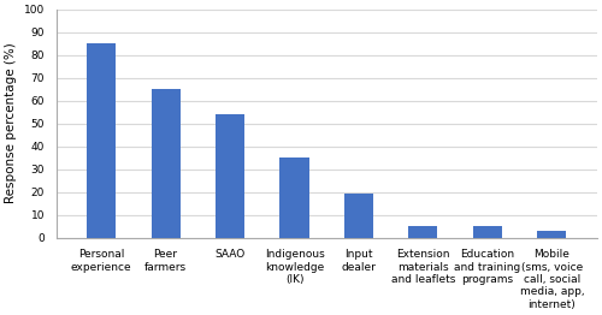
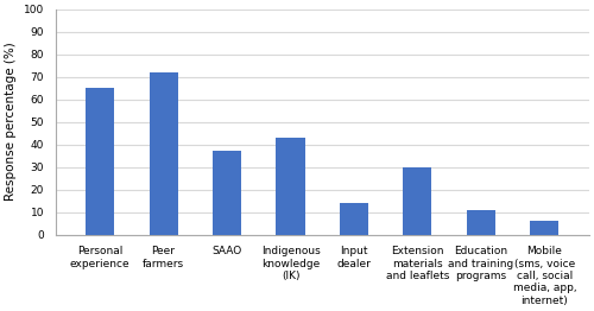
Personal experience: 85 -> 65
Peer farmers: 65 -> 72
SAAO: 54 -> 37
Indigenous knowledge (IK): 35 -> 43
Input dealer: 19 -> 14
Extension materials and leaflets: 5 -> 30
Education and training programs: 5 -> 11
Mobile (sms, voice call, social media, app, internet): 3 -> 6
